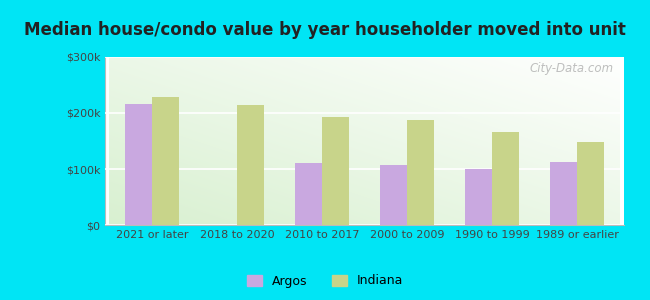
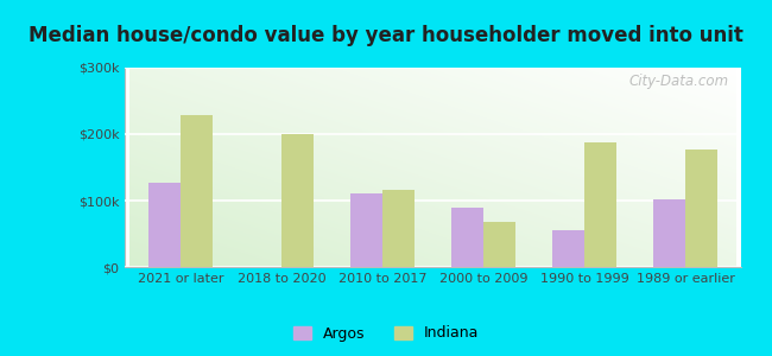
Argos/2021 or later: $215k -> $126k
Indiana/2018 to 2020: $213k -> $200k
Indiana/2010 to 2017: $193k -> $116k
Argos/2000 to 2009: $107k -> $90k
Indiana/2000 to 2009: $187k -> $68k
Argos/1990 to 1999: $100k -> $56k
Indiana/1990 to 1999: $165k -> $188k
Argos/1989 or earlier: $112k -> $102k
Indiana/1989 or earlier: $148k -> $176k
